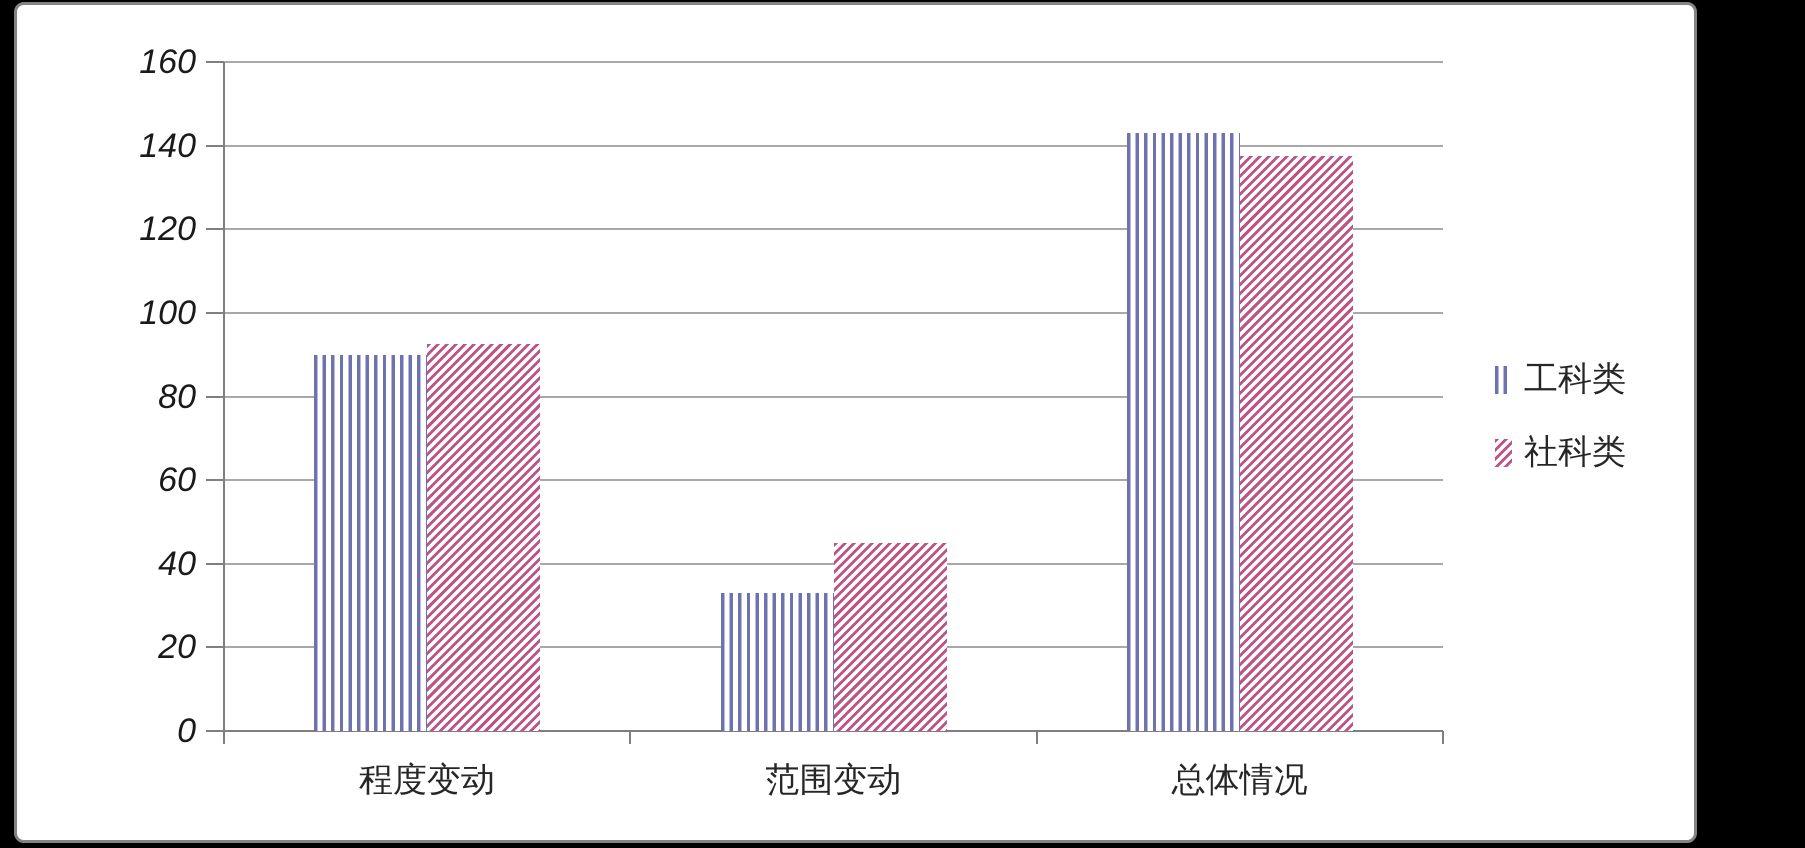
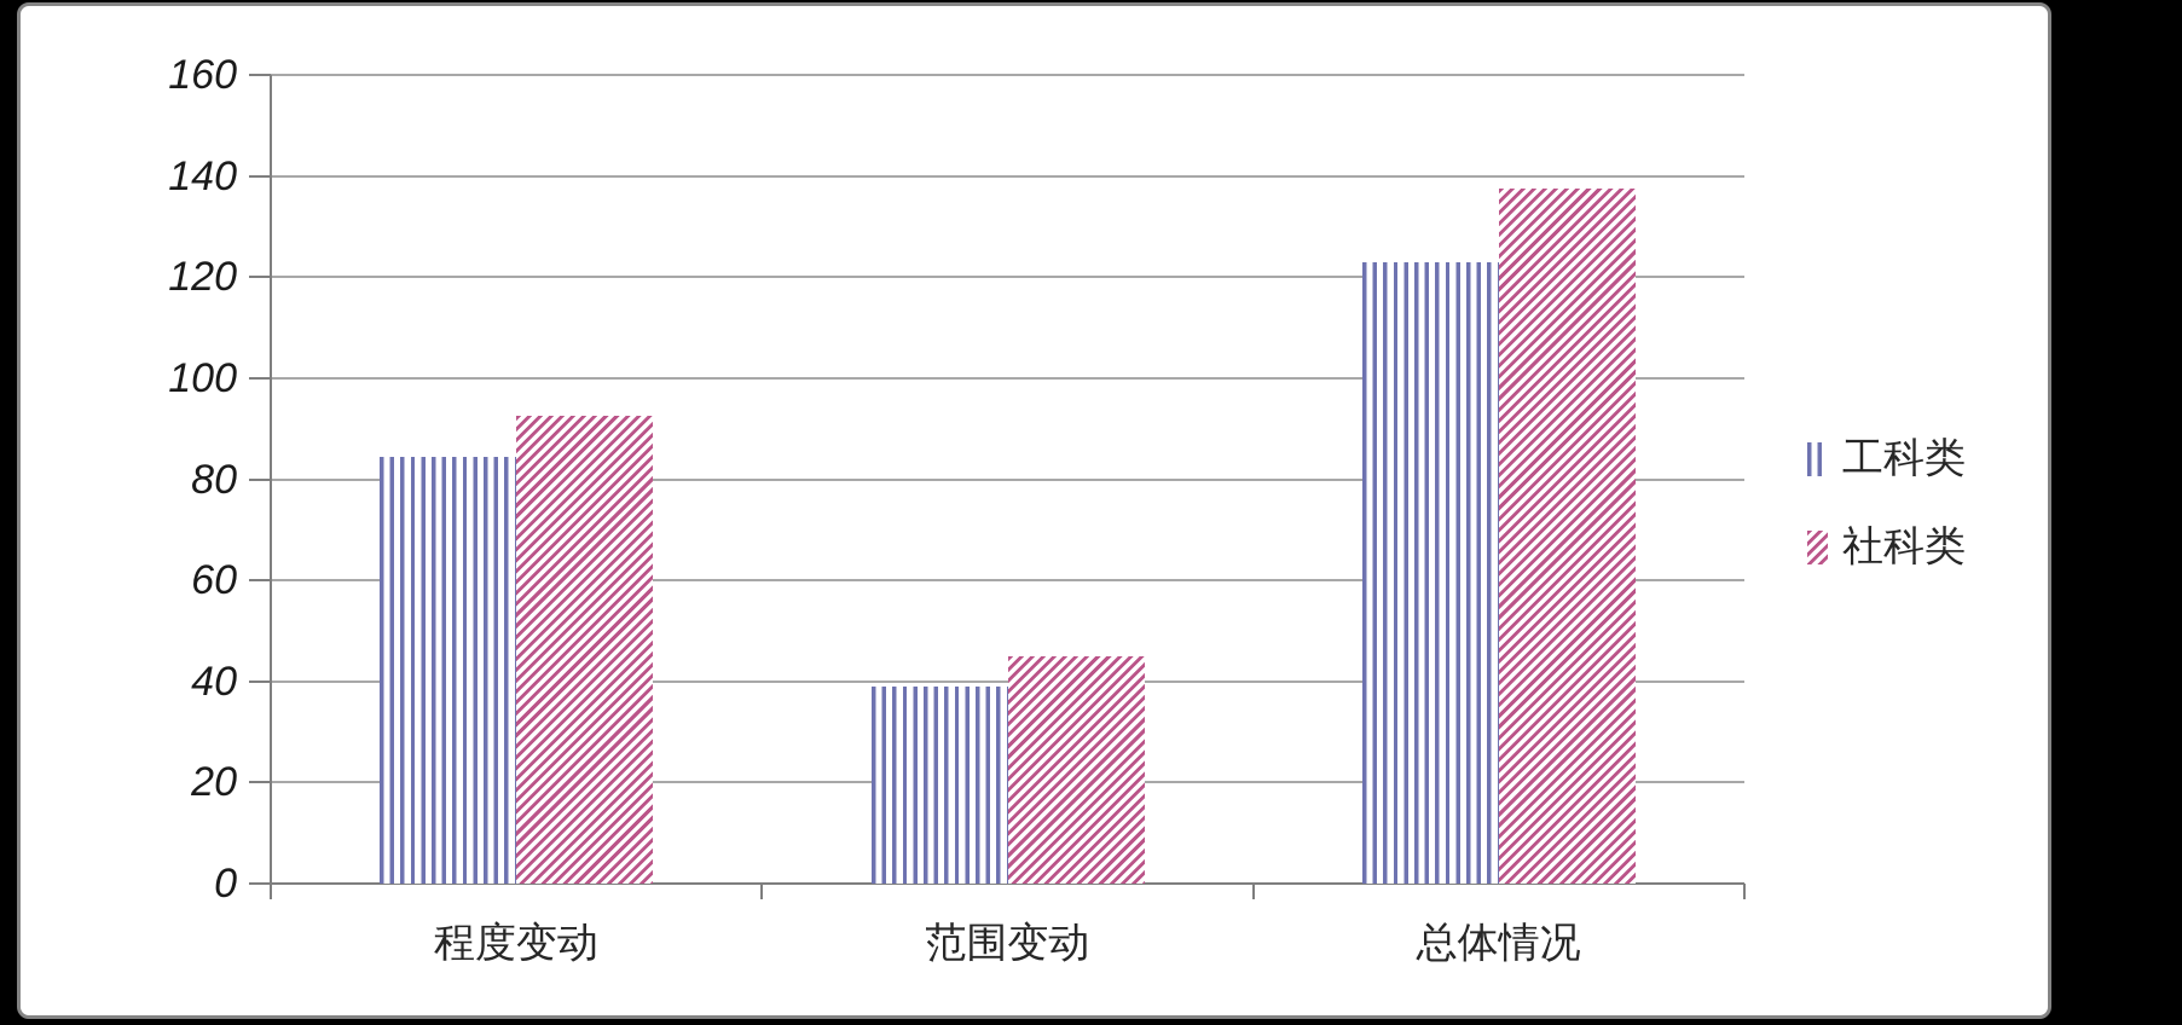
工科类/程度变动: 90 -> 84
工科类/范围变动: 33 -> 39
工科类/总体情况: 143 -> 123
